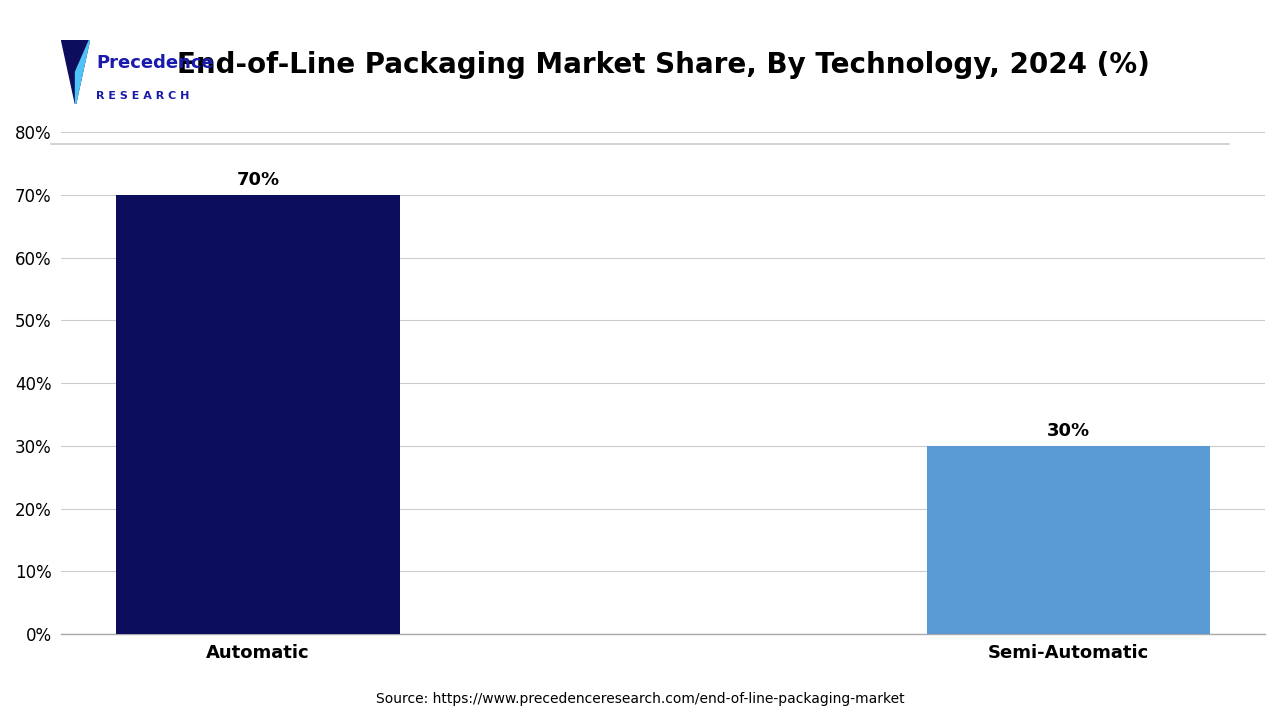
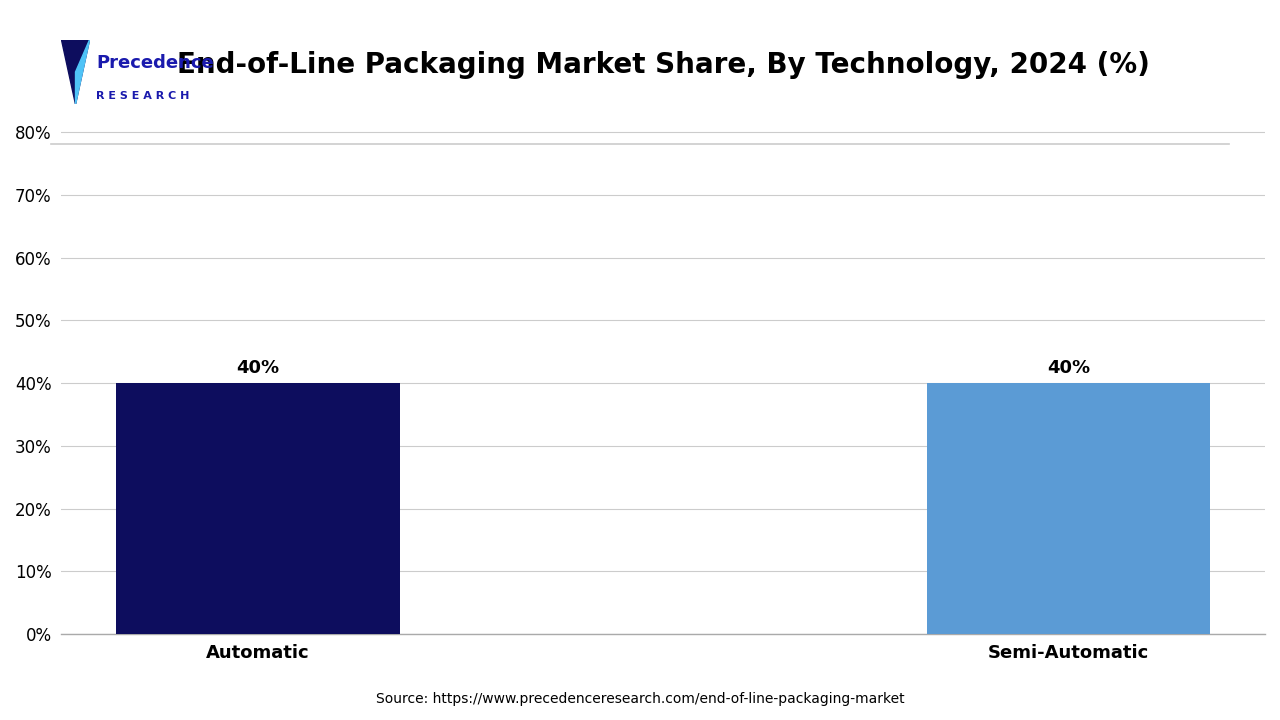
Automatic: 70% -> 40%
Semi-Automatic: 30% -> 40%
